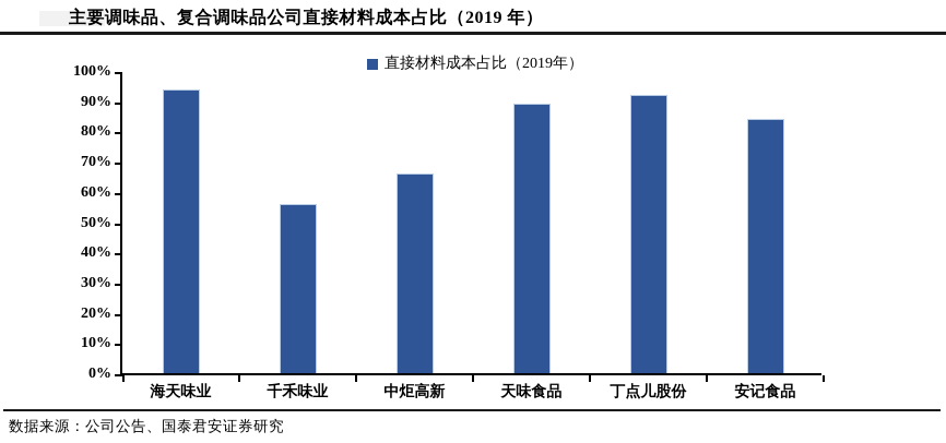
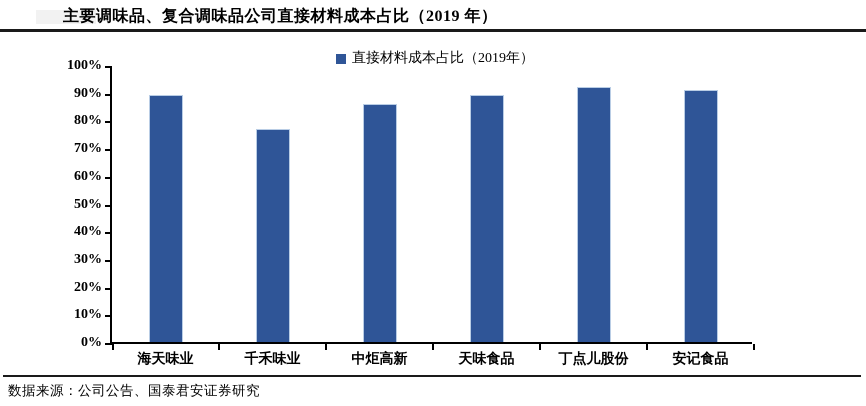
海天味业: 94% -> 89%
千禾味业: 56% -> 77%
中炬高新: 66% -> 86%
安记食品: 84% -> 91%
